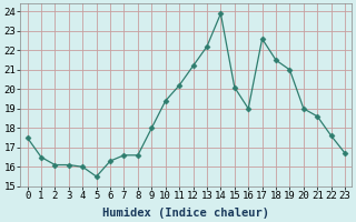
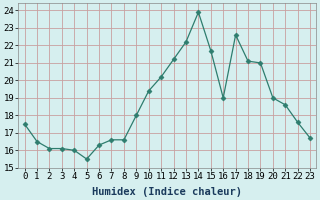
15: 20.1 -> 21.7
18: 21.5 -> 21.1
